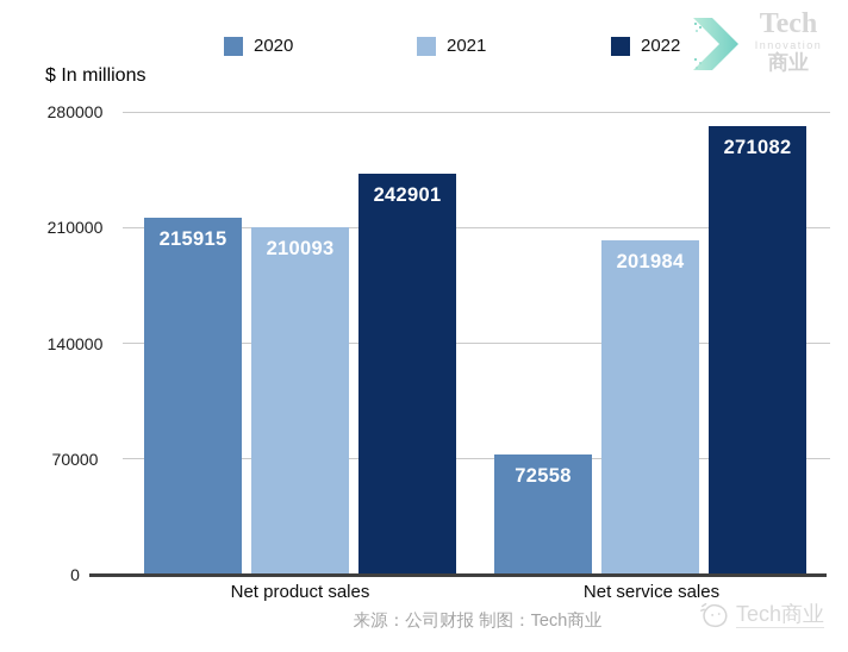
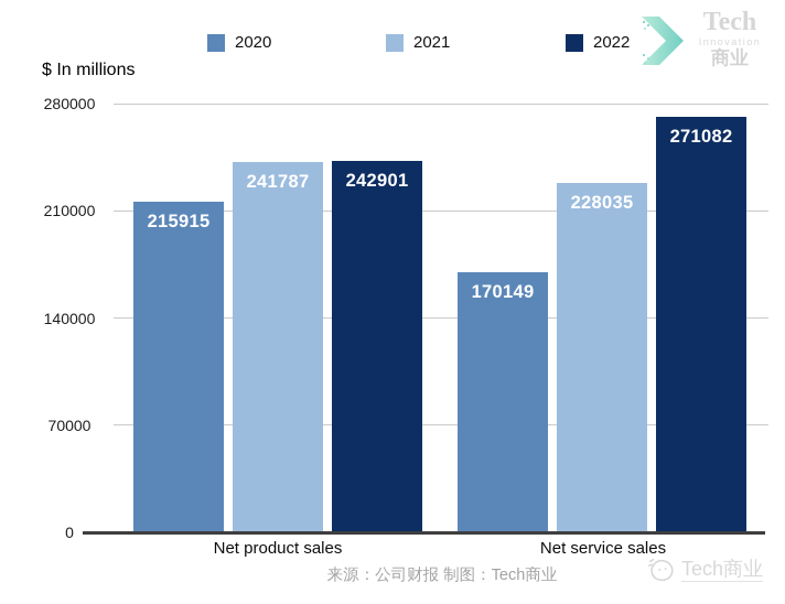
2021/Net product sales: 210093 -> 241787
2020/Net service sales: 72558 -> 170149
2021/Net service sales: 201984 -> 228035
